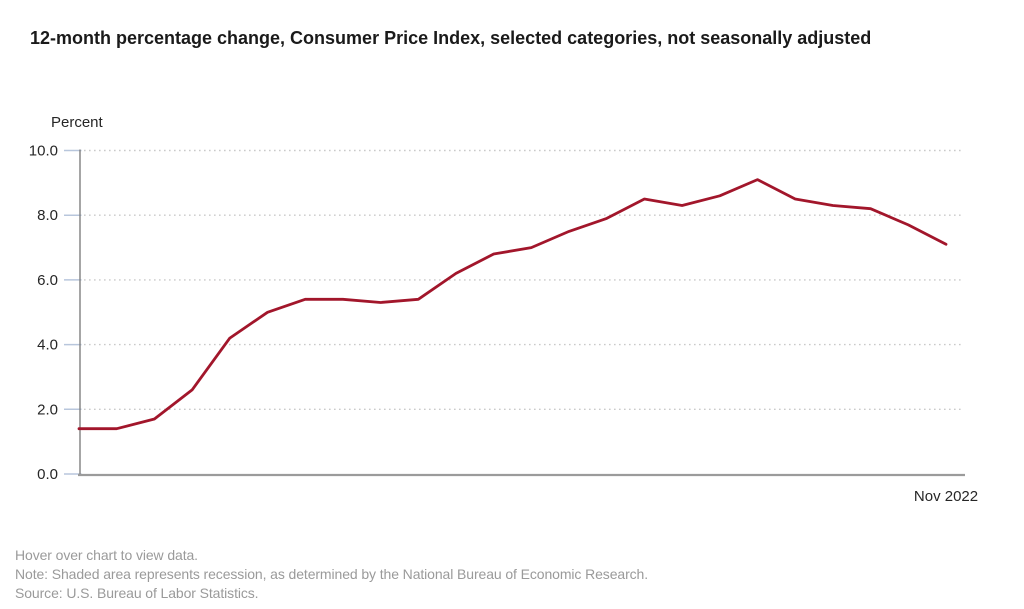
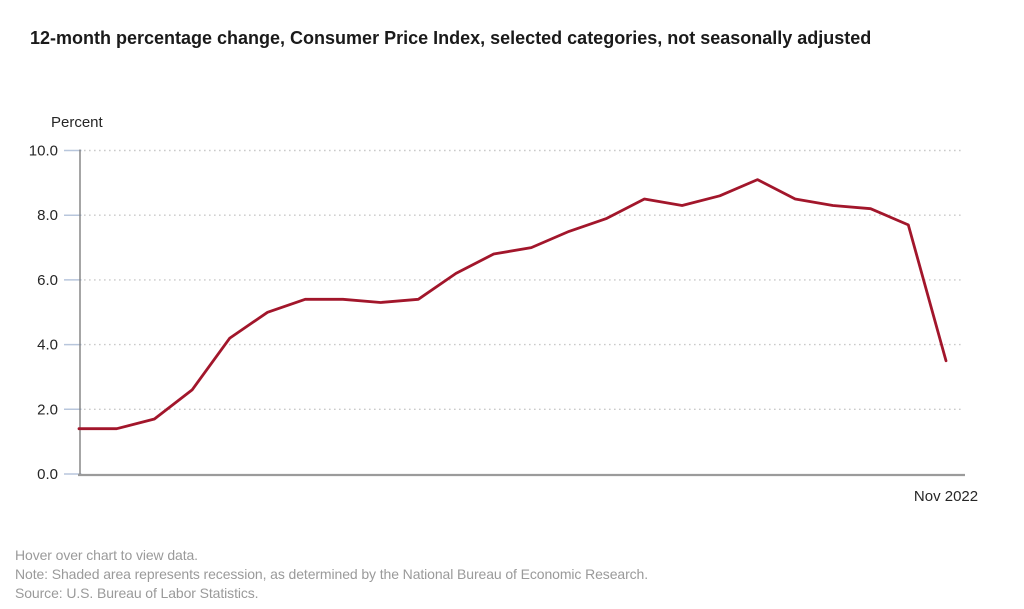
Nov 2022: 7.1 -> 3.5
